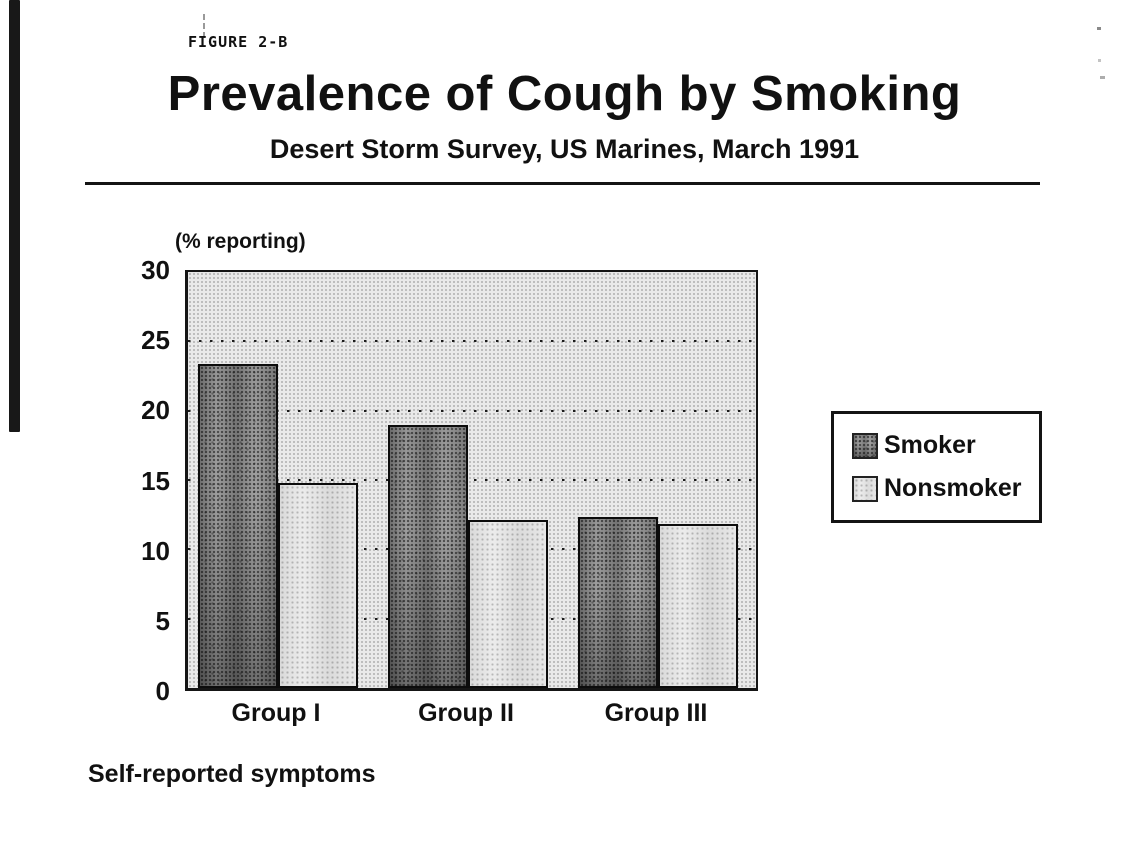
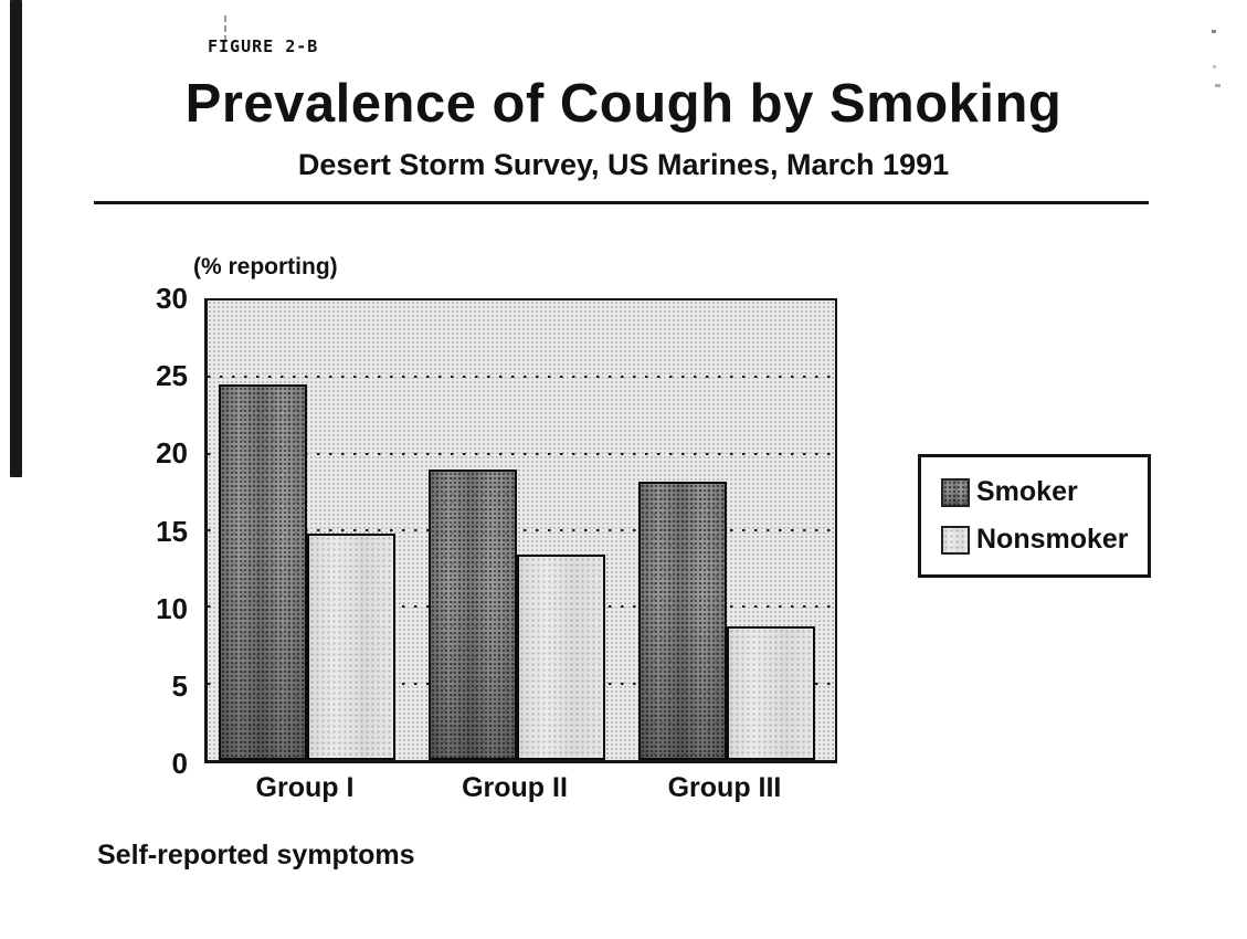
Smoker/Group I: 23.4 -> 24.5
Nonsmoker/Group II: 12.1 -> 13.4
Smoker/Group III: 12.3 -> 18.2
Nonsmoker/Group III: 11.8 -> 8.7
